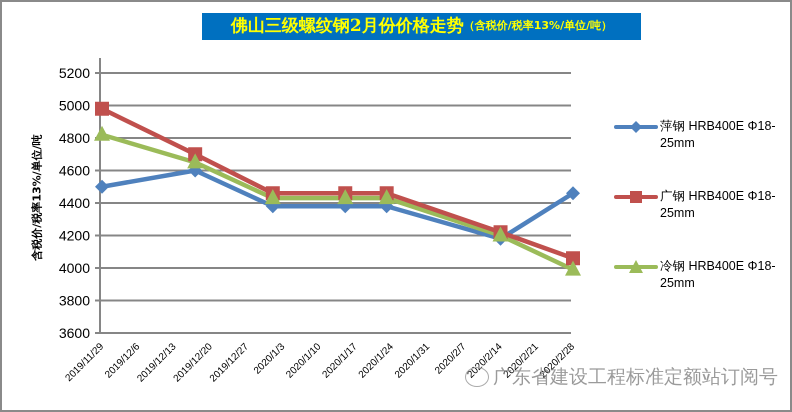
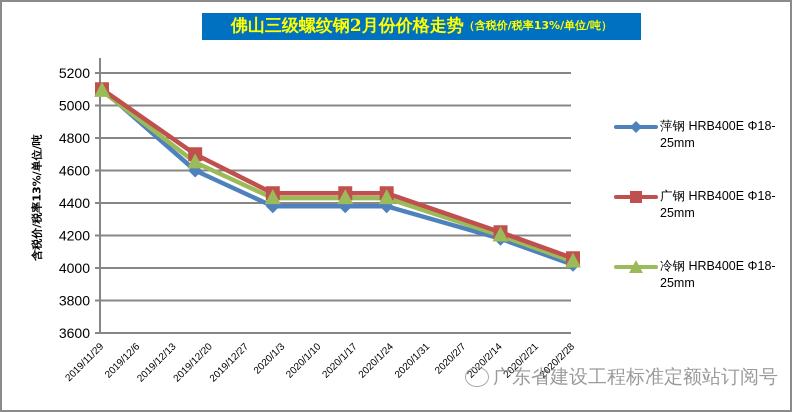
萍钢 HRB400E Φ18-25mm/2019/11/29: 4500 -> 5100
广钢 HRB400E Φ18-25mm/2019/11/29: 4980 -> 5100
冷钢 HRB400E Φ18-25mm/2019/11/29: 4820 -> 5090
萍钢 HRB400E Φ18-25mm/2020/2/28: 4460 -> 4020
冷钢 HRB400E Φ18-25mm/2020/2/28: 3990 -> 4040
